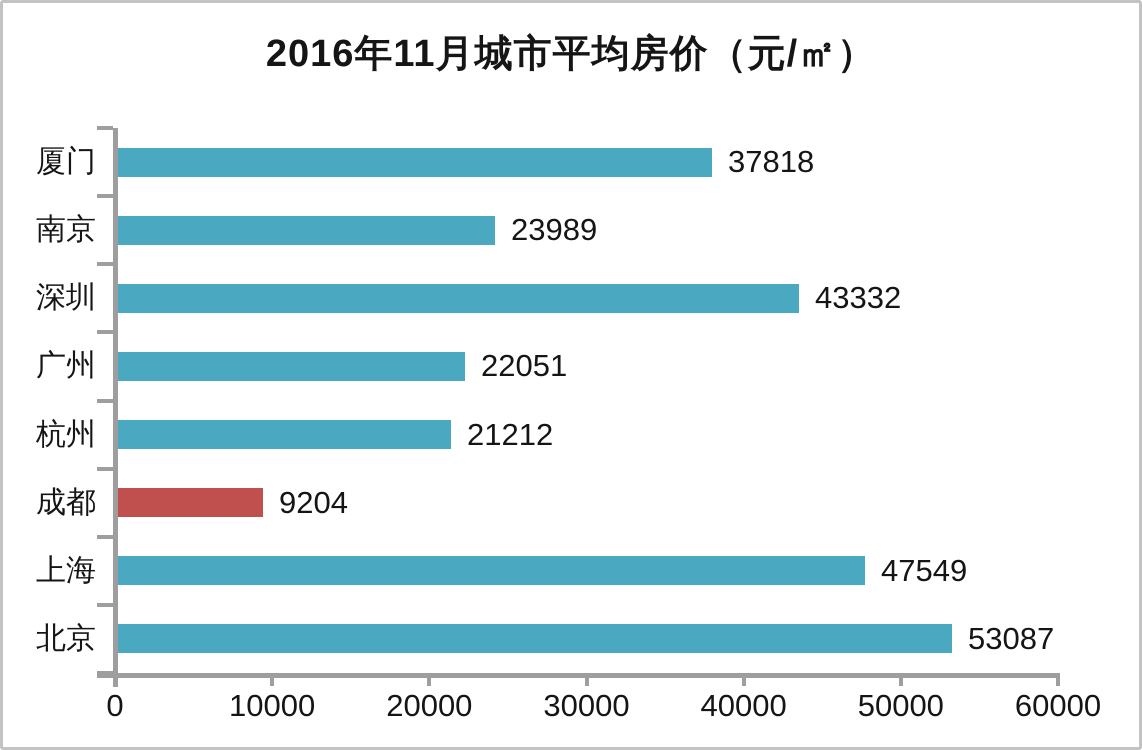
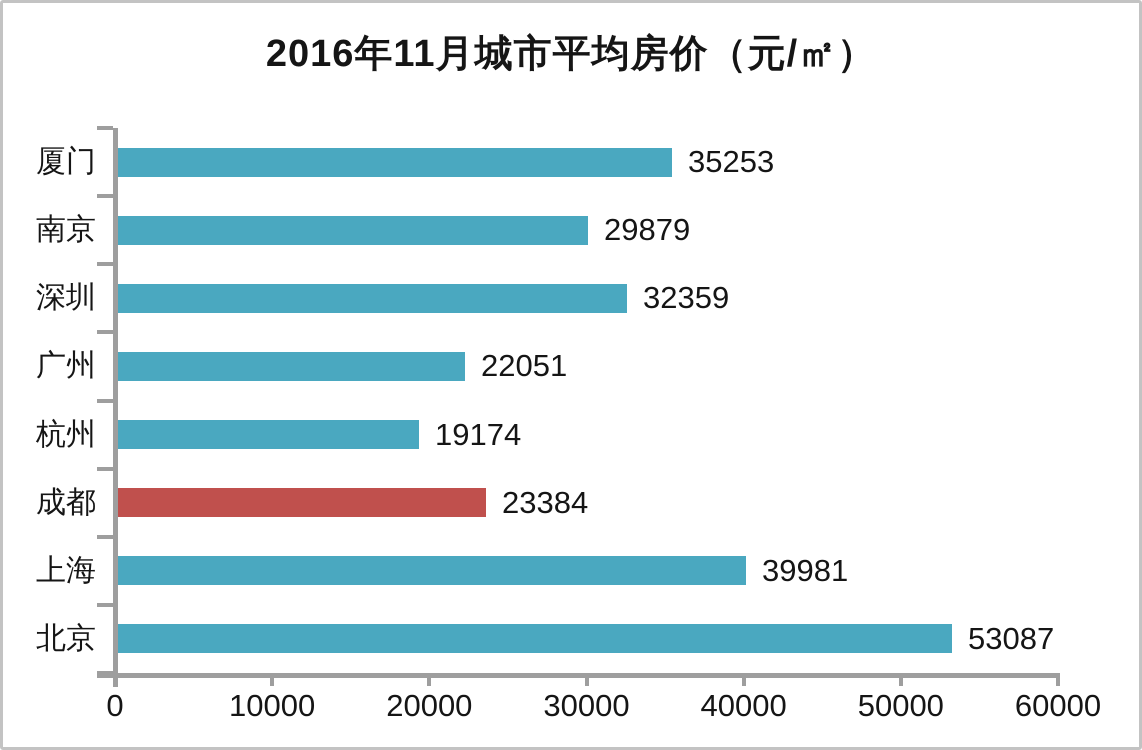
厦门: 37818 -> 35253
南京: 23989 -> 29879
深圳: 43332 -> 32359
杭州: 21212 -> 19174
成都: 9204 -> 23384
上海: 47549 -> 39981
